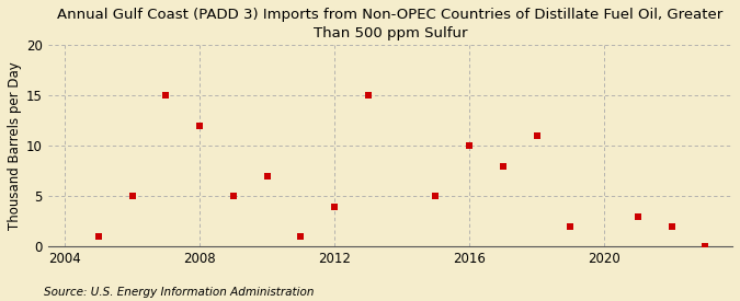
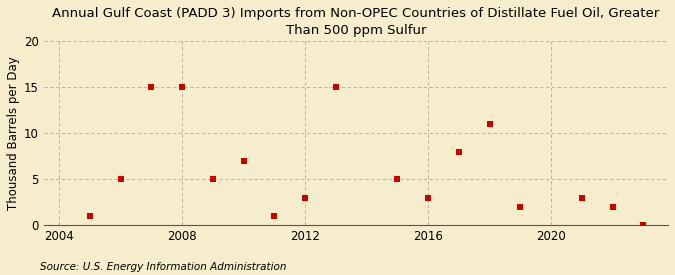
2008: 12 -> 15
2012: 4 -> 3
2016: 10 -> 3
